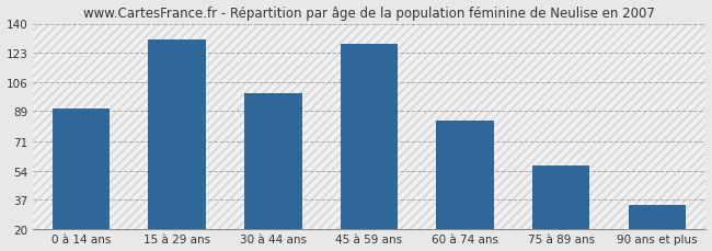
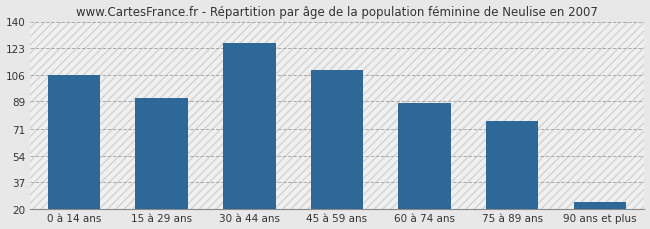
0 à 14 ans: 90 -> 106
15 à 29 ans: 131 -> 91
30 à 44 ans: 99 -> 126
45 à 59 ans: 128 -> 109
60 à 74 ans: 83 -> 88
75 à 89 ans: 57 -> 76
90 ans et plus: 34 -> 24
